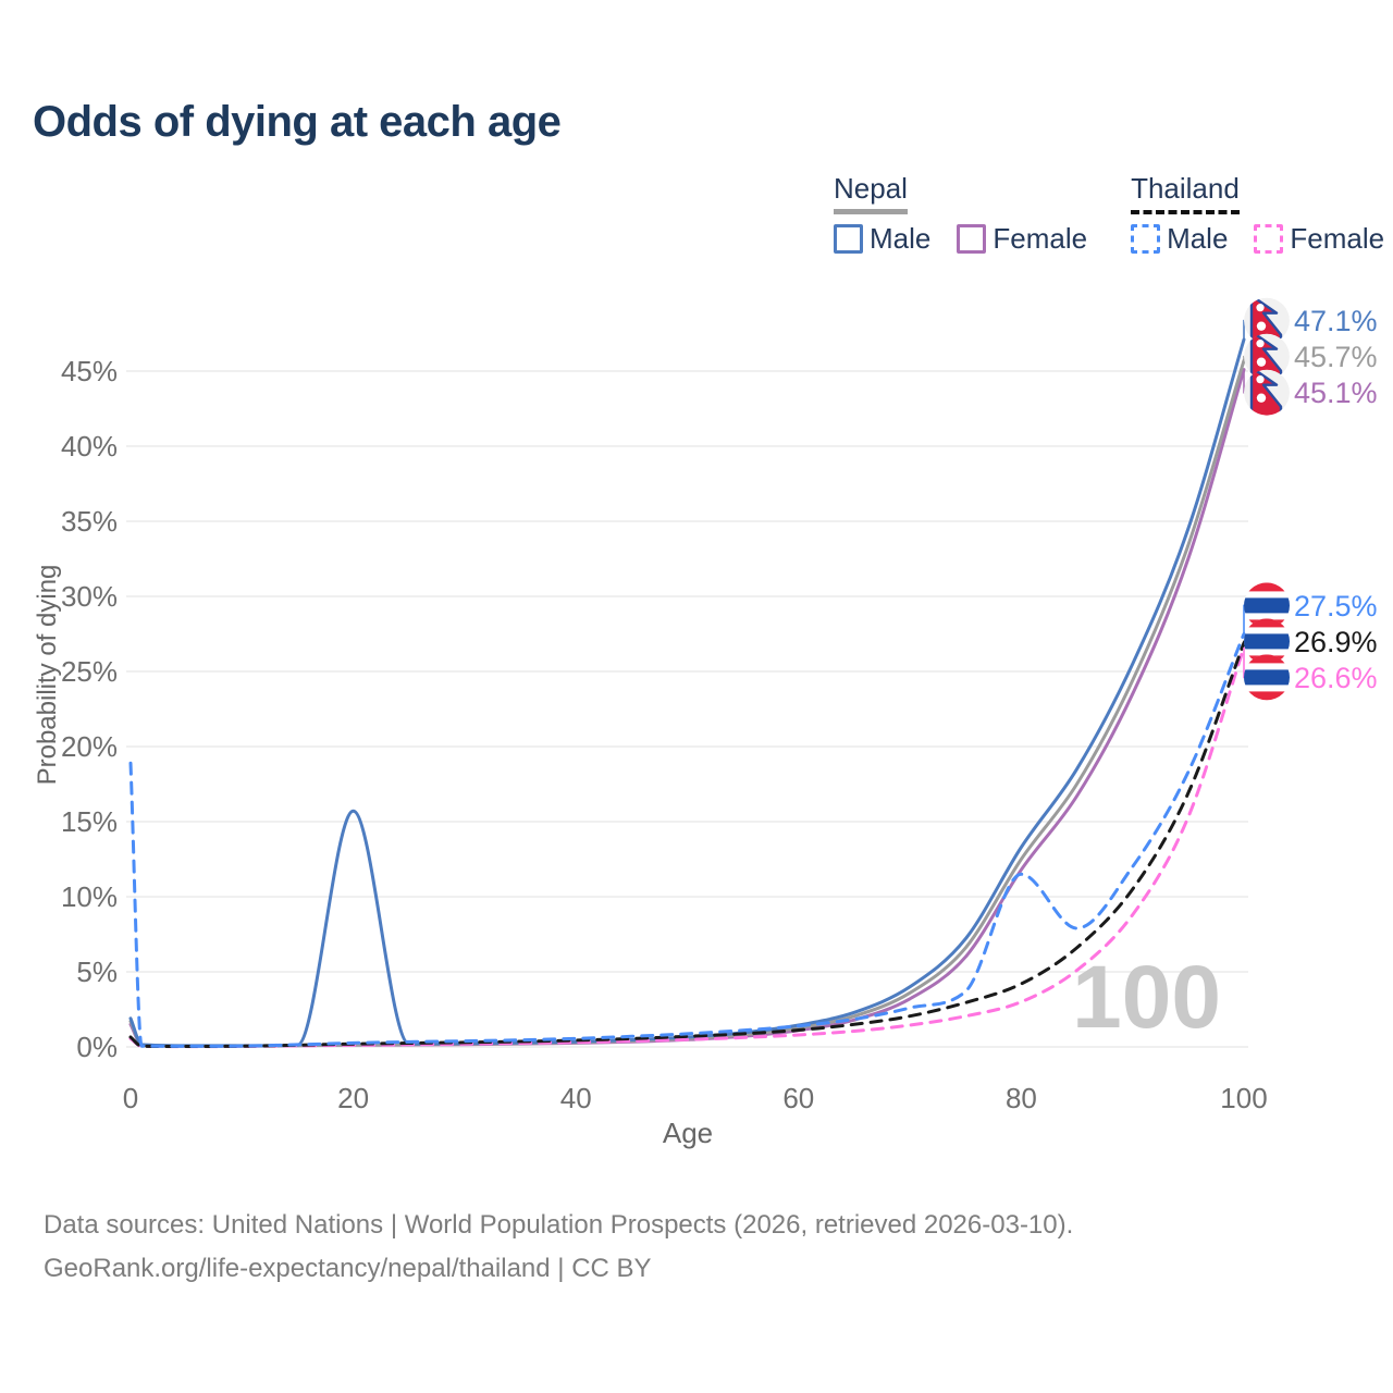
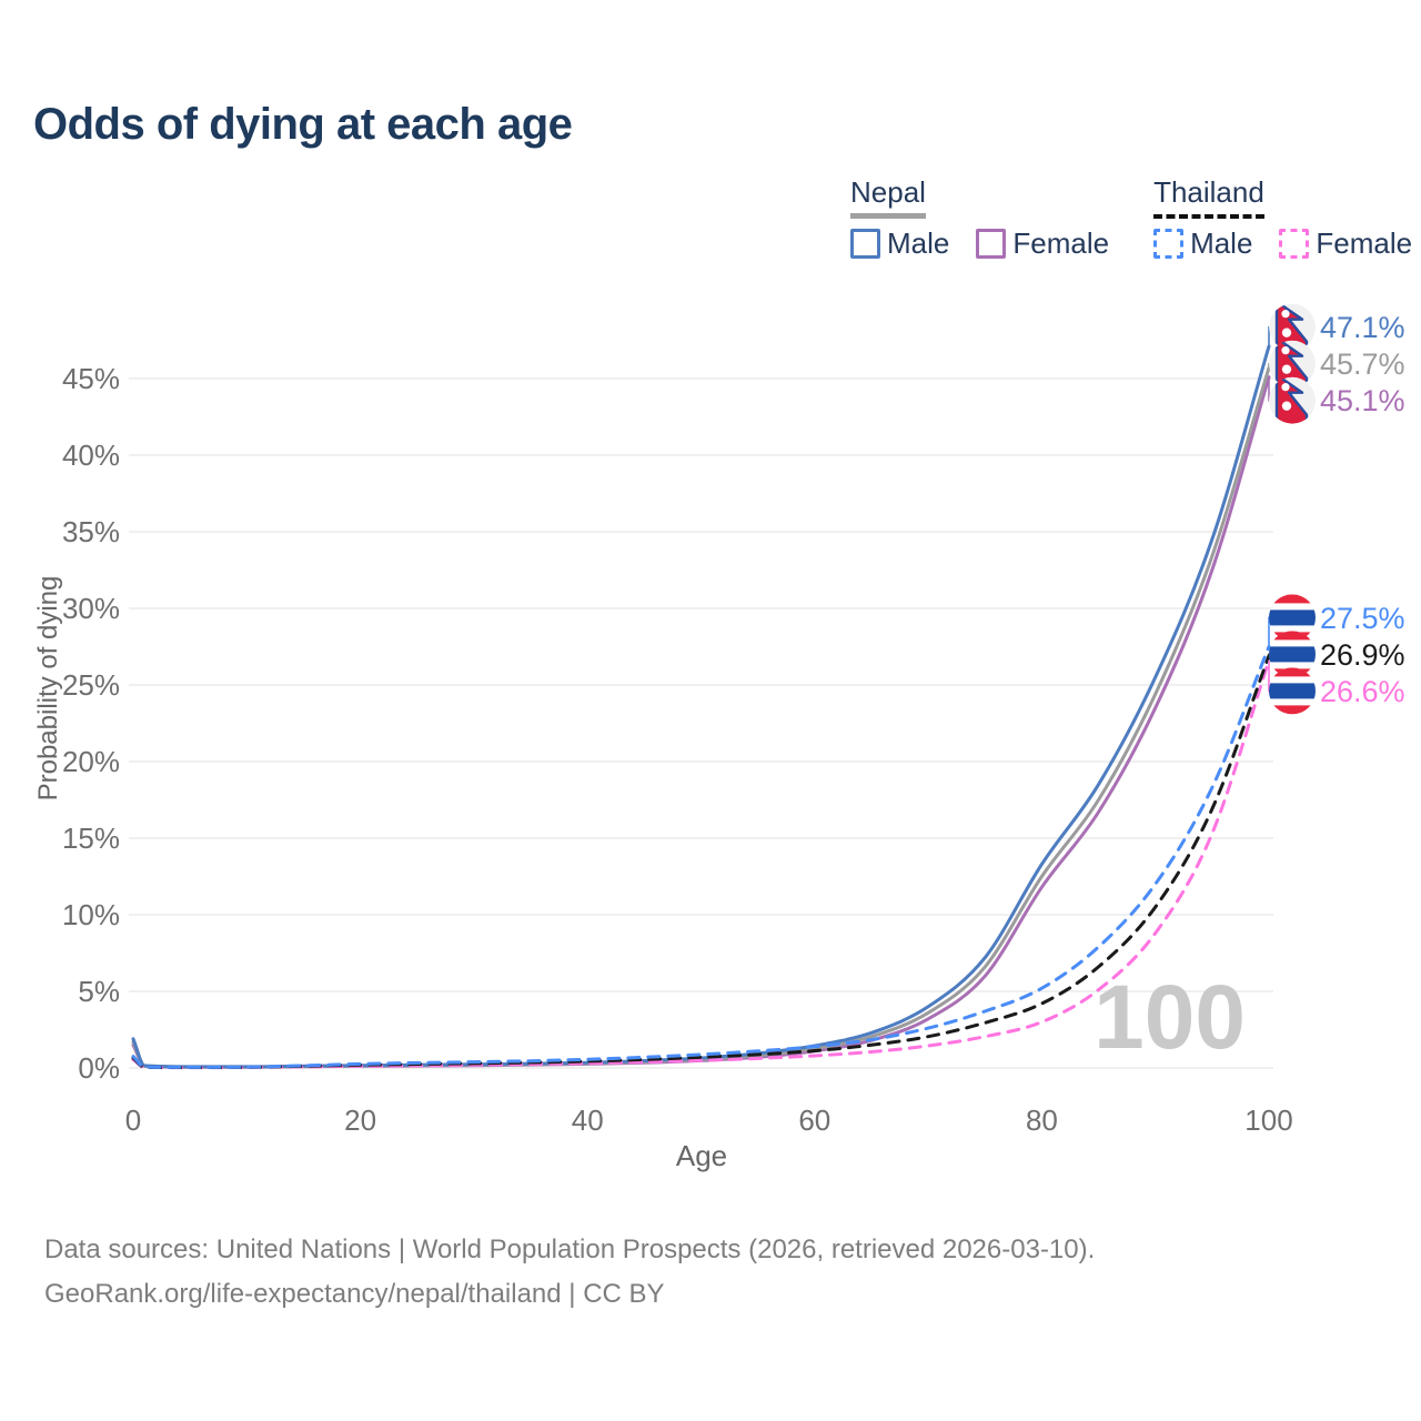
Thailand Male/0: 18.9% -> 0.8%
Nepal Male/20: 15.7% -> 0.2%
Thailand Male/80: 11.5% -> 5.2%
